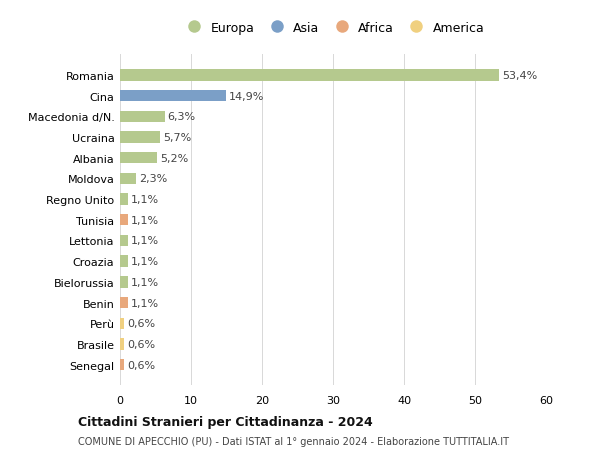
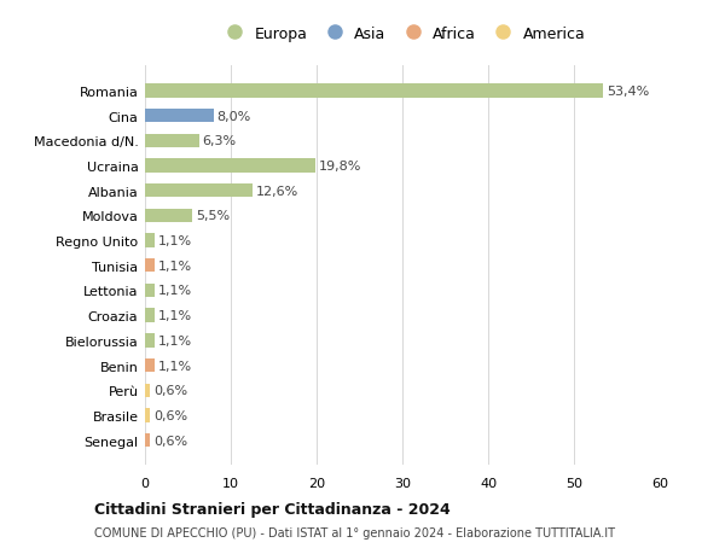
Cina: 14,9% -> 8,0%
Ucraina: 5,7% -> 19,8%
Albania: 5,2% -> 12,6%
Moldova: 2,3% -> 5,5%
